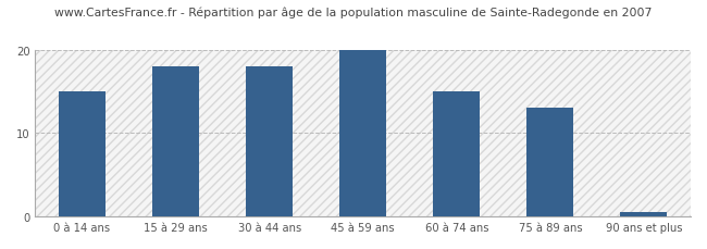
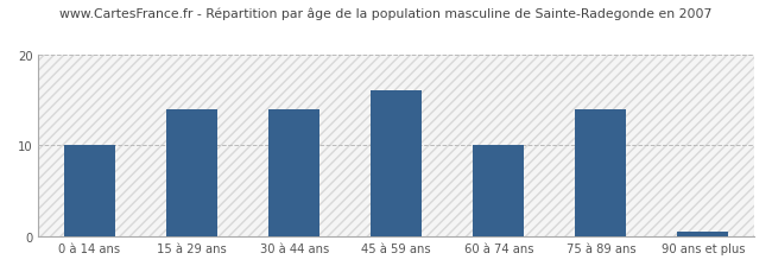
0 à 14 ans: 15.0 -> 10.0
15 à 29 ans: 18.0 -> 14.0
30 à 44 ans: 18.0 -> 14.0
45 à 59 ans: 20.0 -> 16.0
60 à 74 ans: 15.0 -> 10.0
75 à 89 ans: 13.0 -> 14.0
